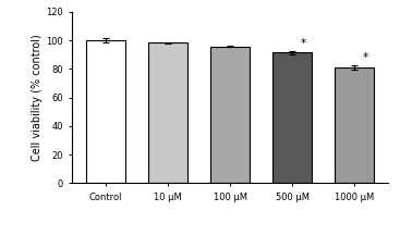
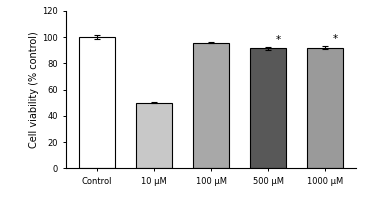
10 μM: 98 -> 50
1000 μM: 81 -> 92
